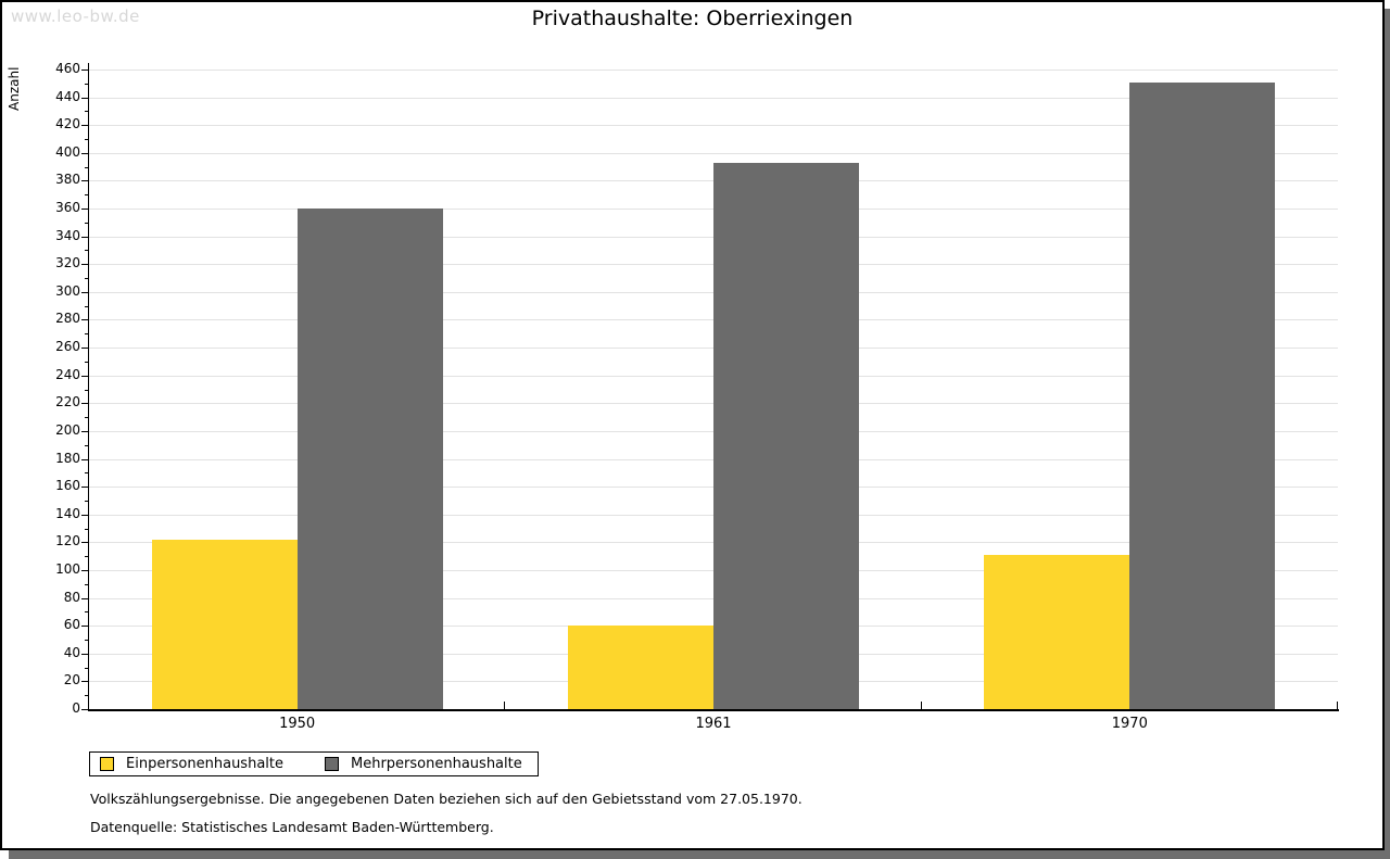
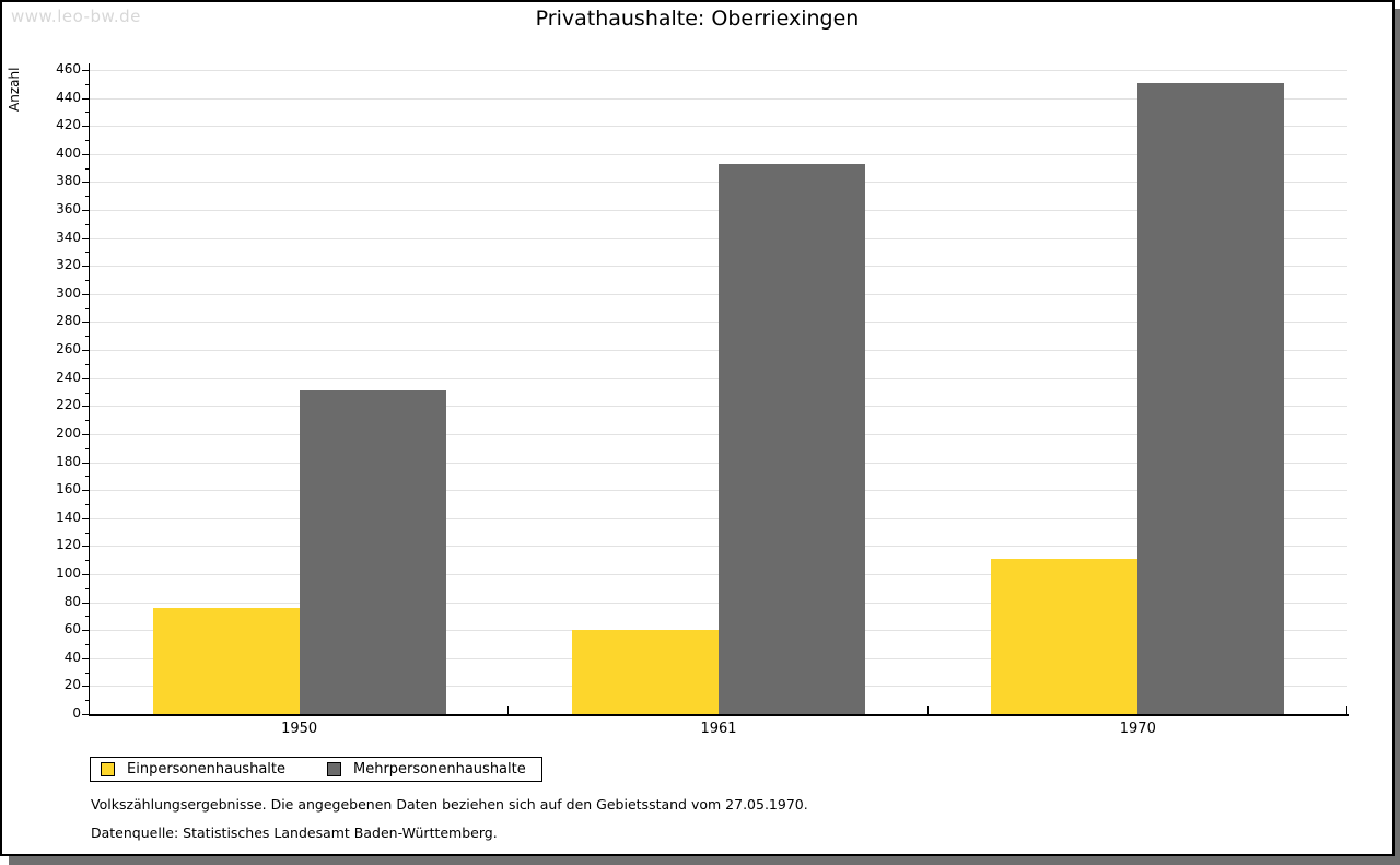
Einpersonenhaushalte/1950: 122 -> 76
Mehrpersonenhaushalte/1950: 360 -> 231
